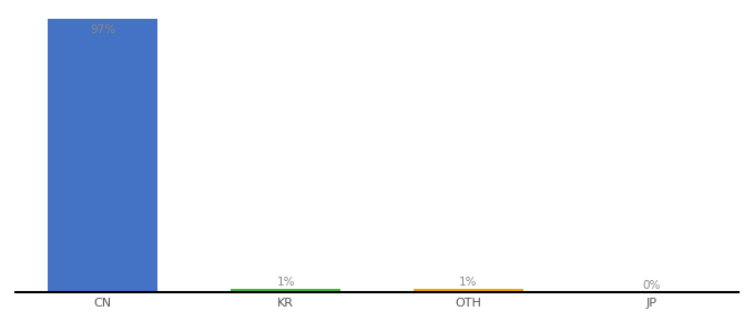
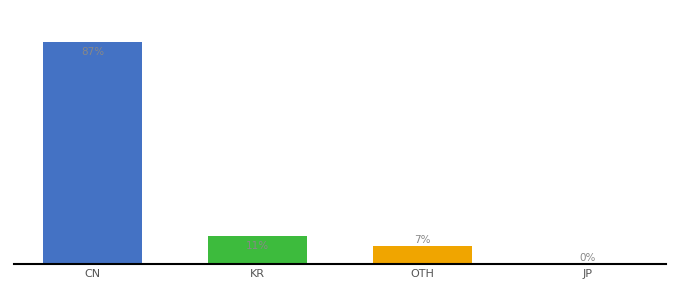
CN: 97% -> 87%
KR: 1% -> 11%
OTH: 1% -> 7%
